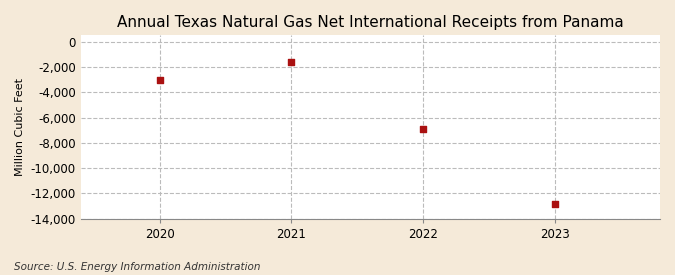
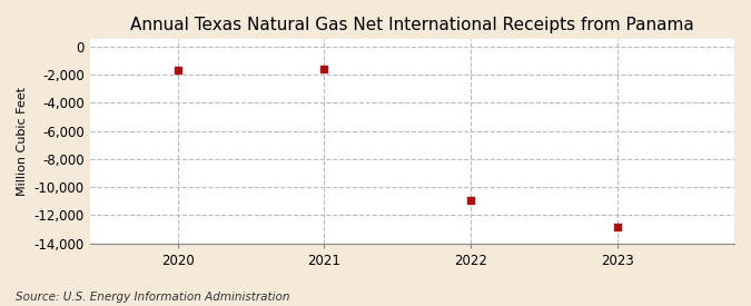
2020: -3,000 -> -1,700
2022: -6,900 -> -10,900
